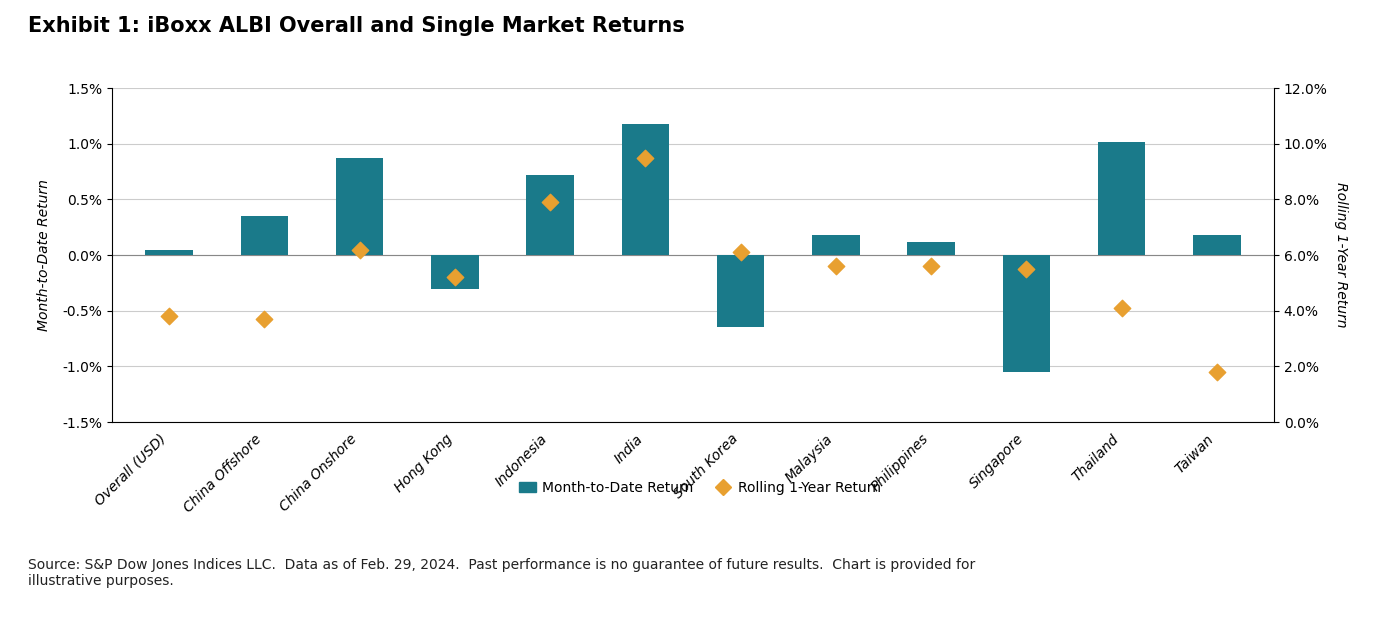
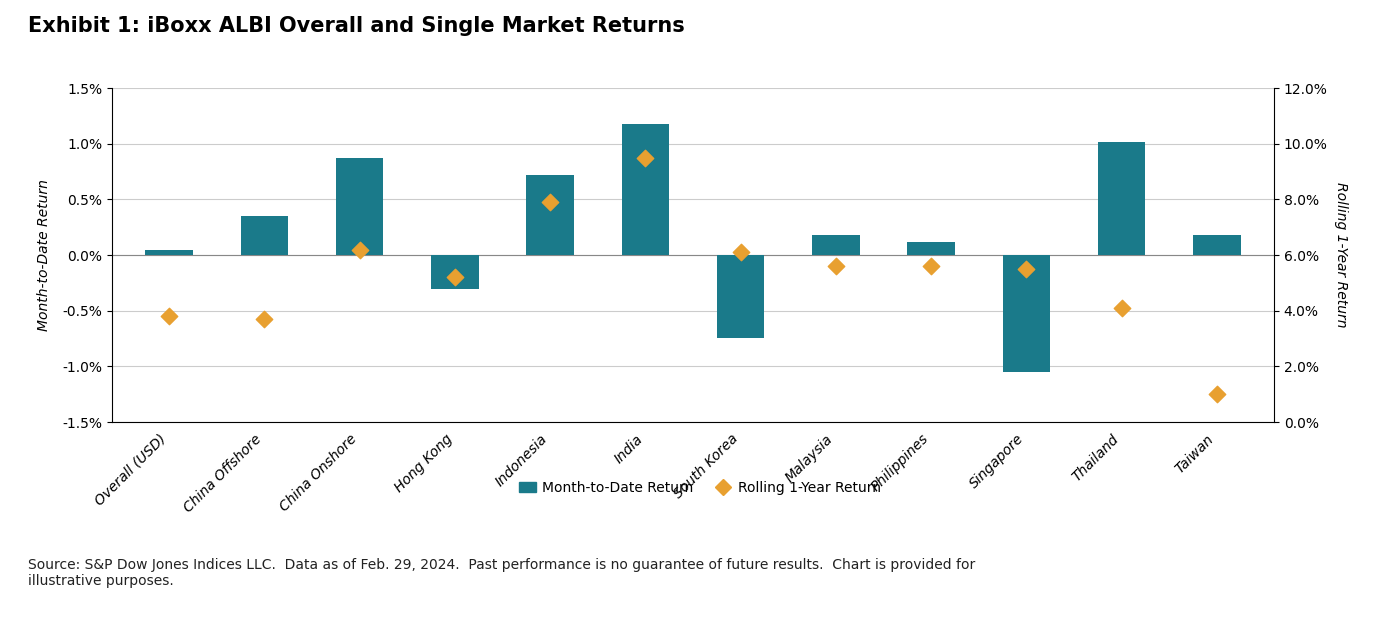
Month-to-Date Return/South Korea: -0.65% -> -0.74%
Rolling 1-Year Return/Taiwan: 1.8% -> 1.0%
